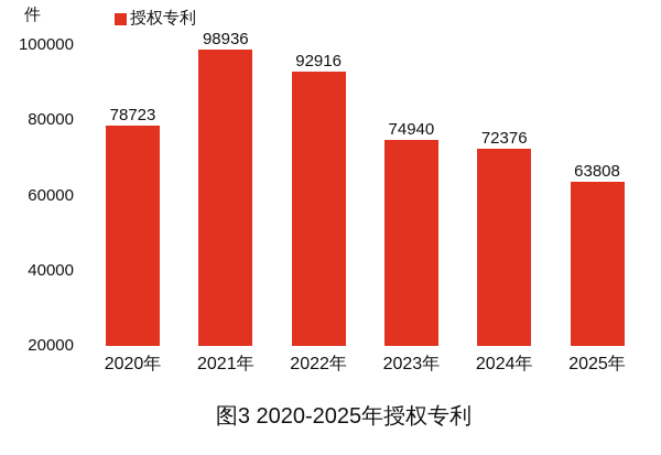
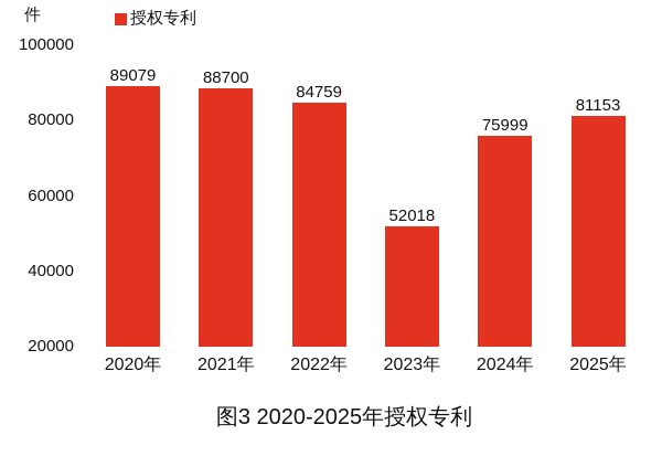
2020年: 78723 -> 89079
2021年: 98936 -> 88700
2022年: 92916 -> 84759
2023年: 74940 -> 52018
2024年: 72376 -> 75999
2025年: 63808 -> 81153
